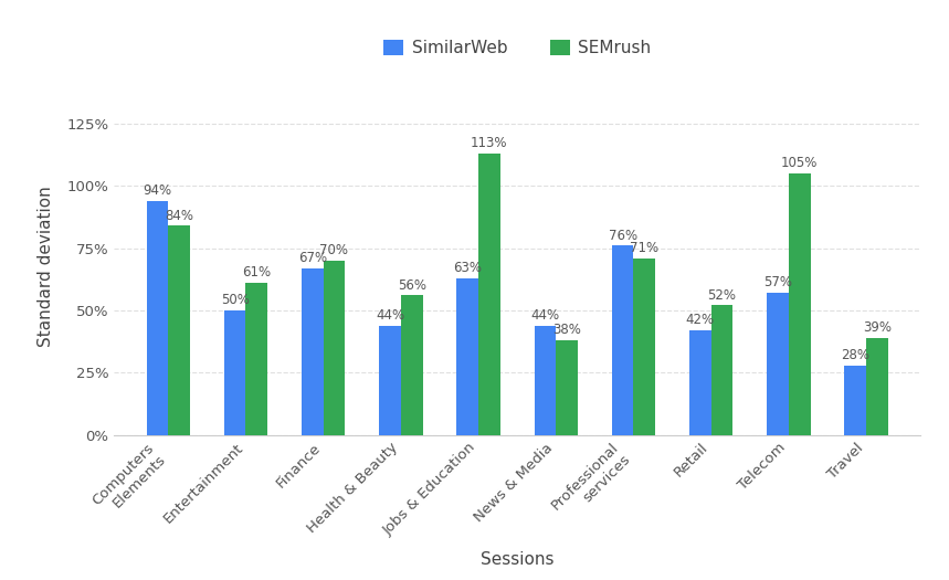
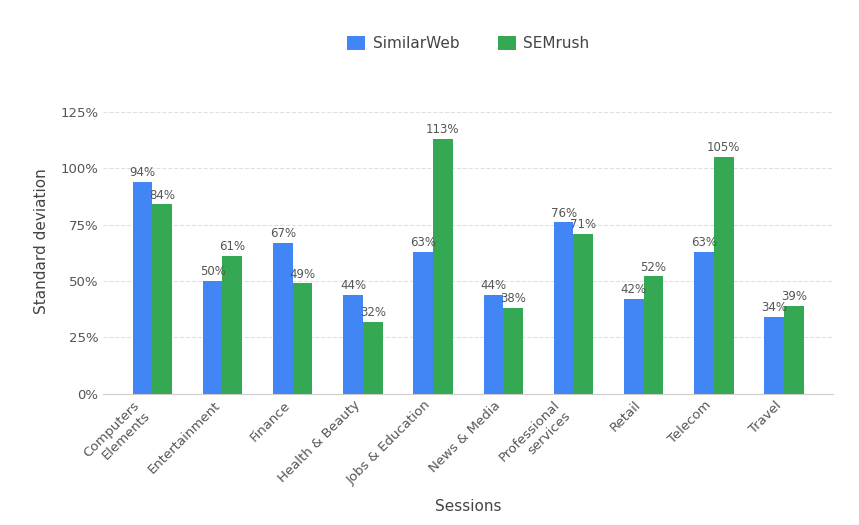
SEMrush/Finance: 70% -> 49%
SEMrush/Health & Beauty: 56% -> 32%
SimilarWeb/Telecom: 57% -> 63%
SimilarWeb/Travel: 28% -> 34%
